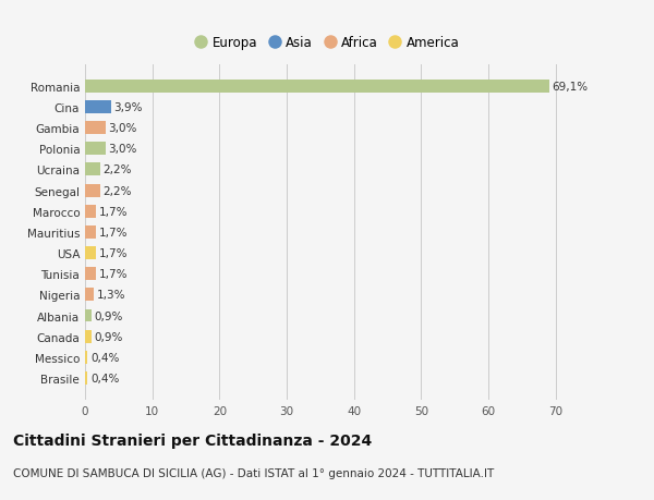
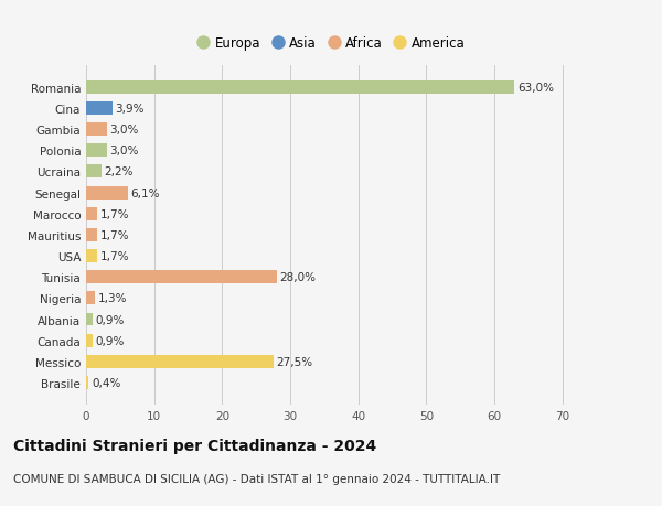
Romania: 69,1% -> 63,0%
Senegal: 2,2% -> 6,1%
Tunisia: 1,7% -> 28,0%
Messico: 0,4% -> 27,5%
